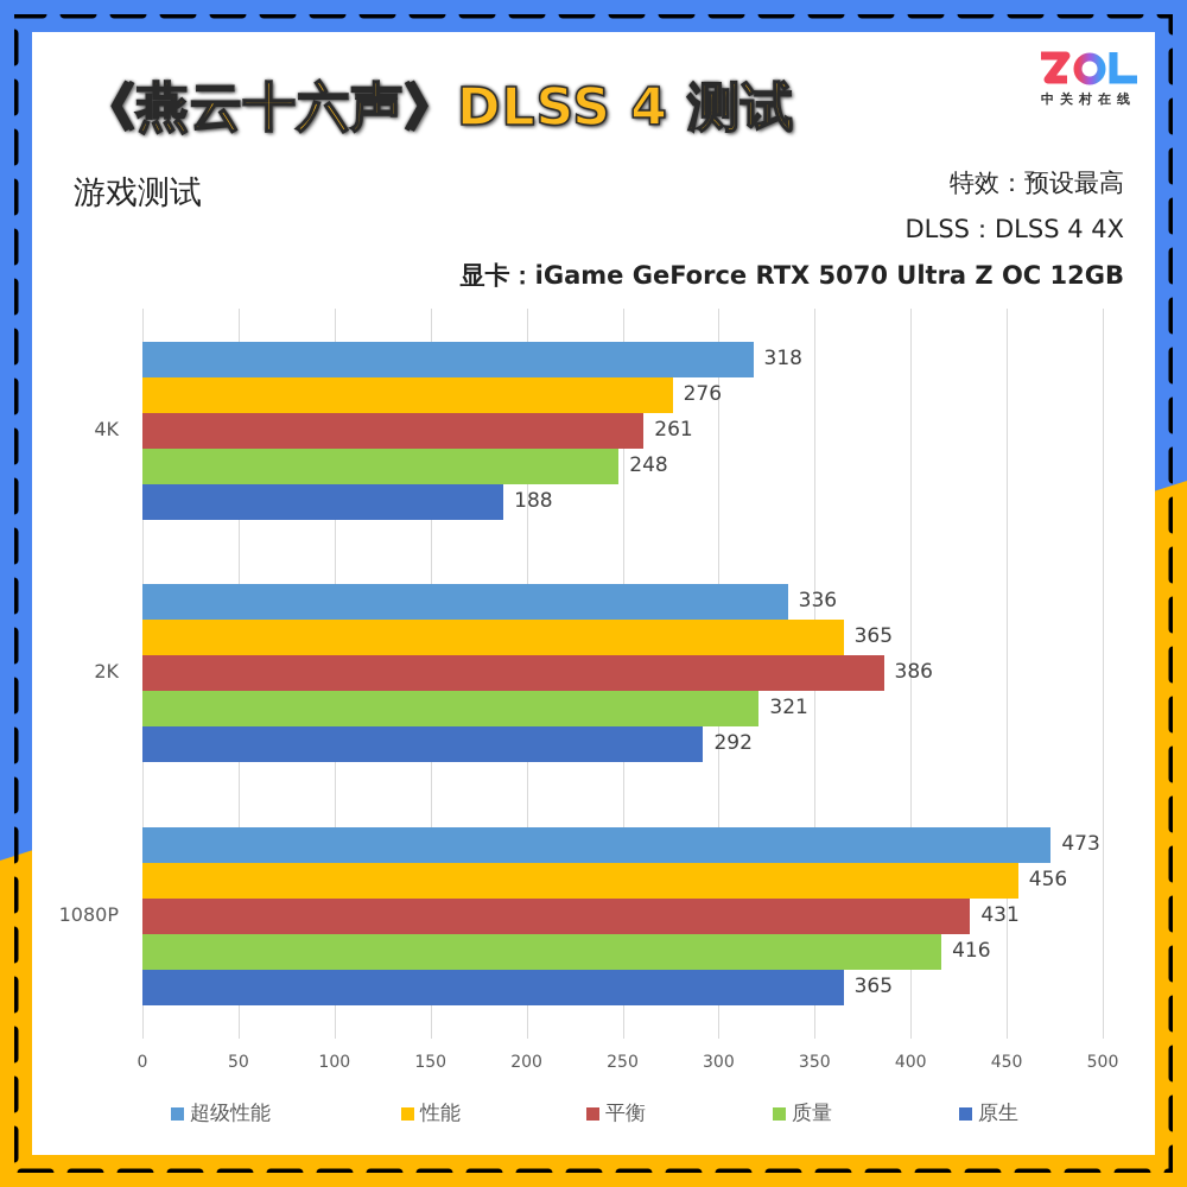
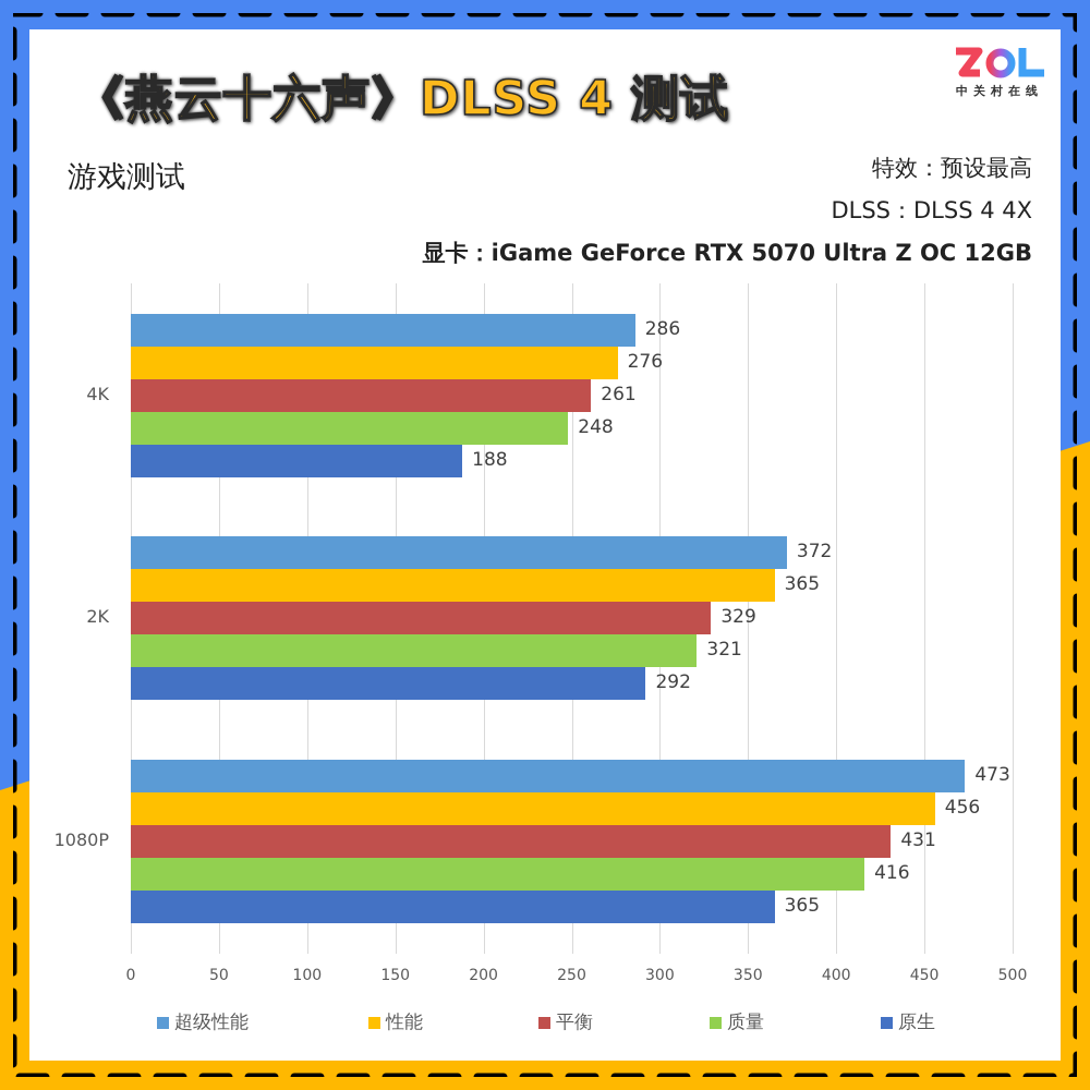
超级性能/4K: 318 -> 286
超级性能/2K: 336 -> 372
平衡/2K: 386 -> 329
